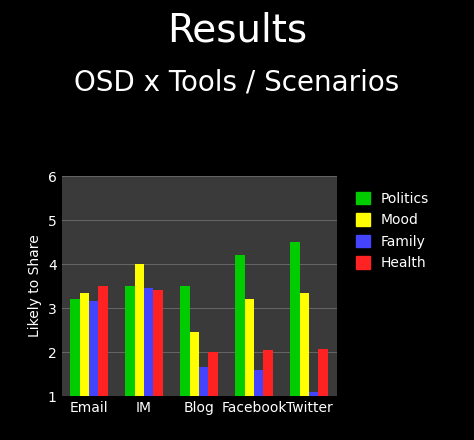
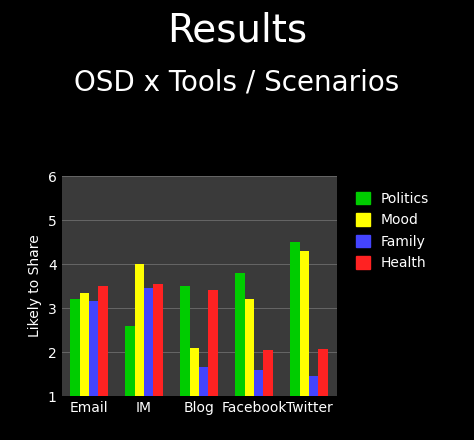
Politics/IM: 3.5 -> 2.6
Health/IM: 3.40 -> 3.55
Mood/Blog: 2.45 -> 2.10
Health/Blog: 2.00 -> 3.40
Politics/Facebook: 4.2 -> 3.8
Mood/Twitter: 3.35 -> 4.30
Family/Twitter: 1.10 -> 1.45
